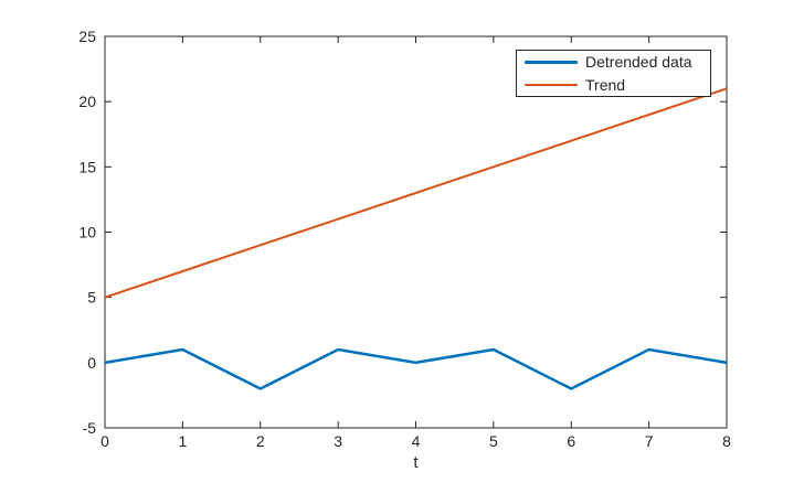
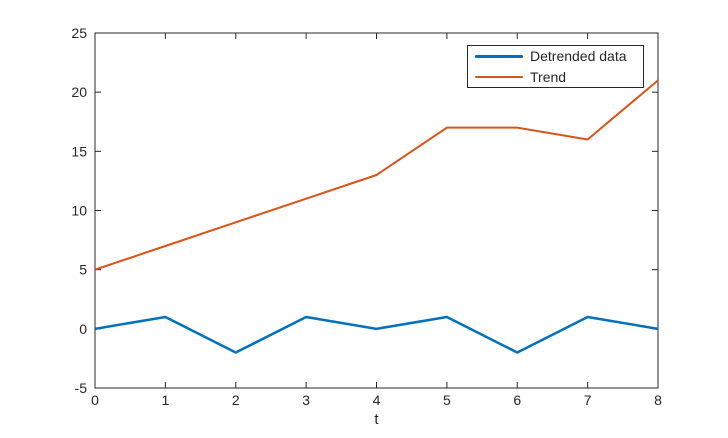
Trend/5: 15 -> 17
Trend/7: 19 -> 16
